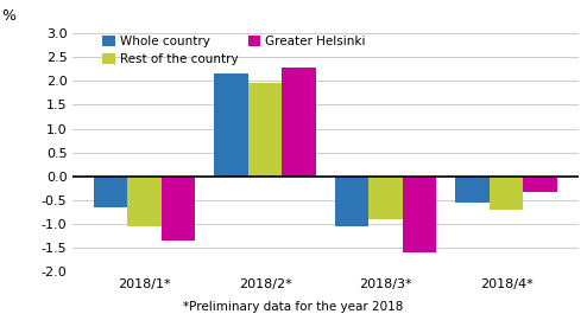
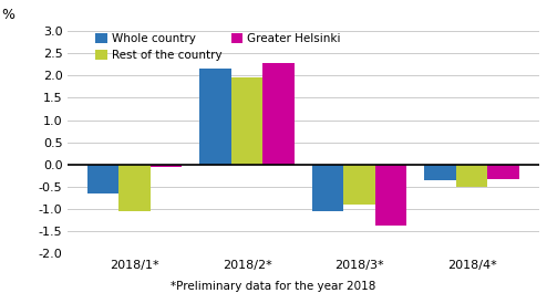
Greater Helsinki/2018/1*: -1.35 -> -0.05
Greater Helsinki/2018/3*: -1.60 -> -1.38
Whole country/2018/4*: -0.55 -> -0.35
Rest of the country/2018/4*: -0.70 -> -0.50
